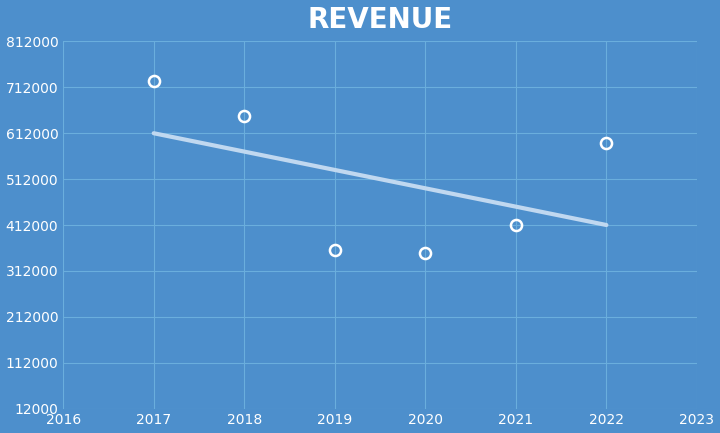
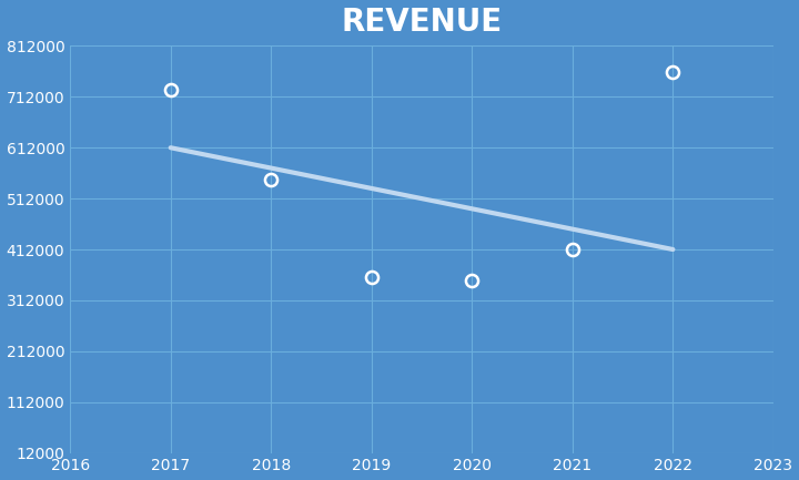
2018: 650000 -> 550000
2022: 590000 -> 760000
